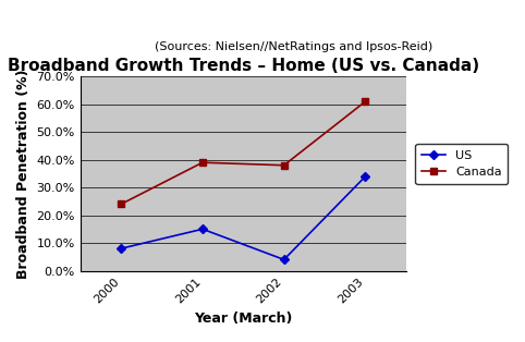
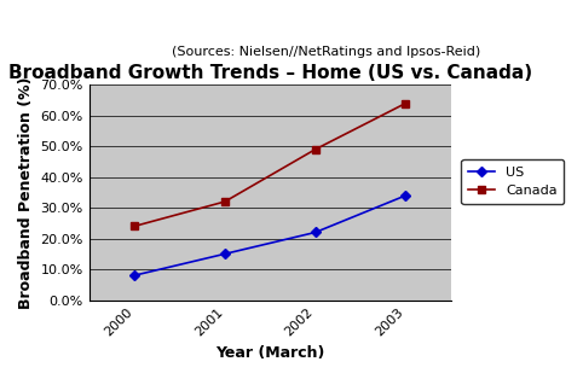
Canada/2001: 39% -> 32%
US/2002: 4% -> 22%
Canada/2002: 38% -> 49%
Canada/2003: 61% -> 64%
